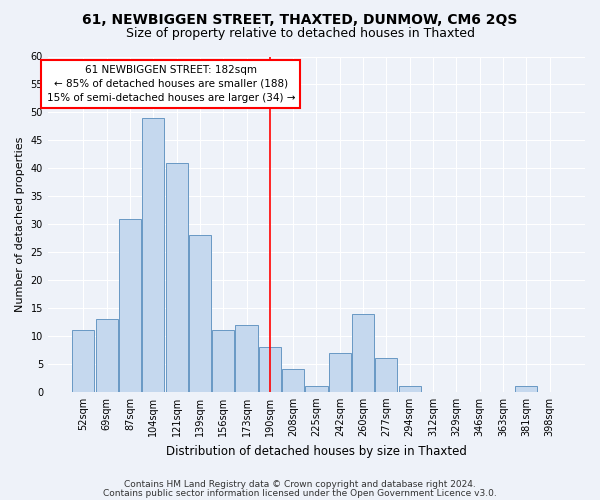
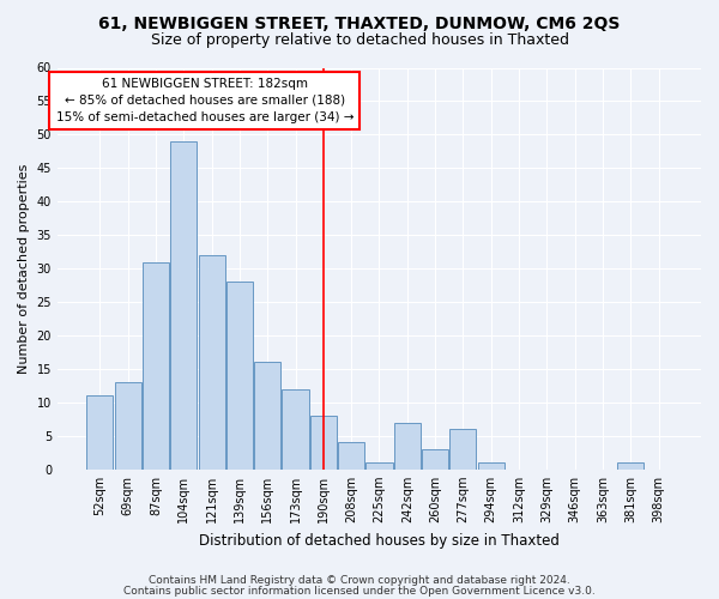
121sqm: 41 -> 32
156sqm: 11 -> 16
260sqm: 14 -> 3
